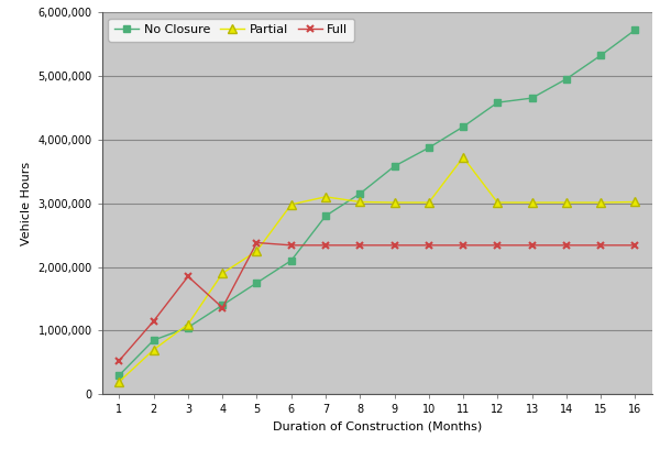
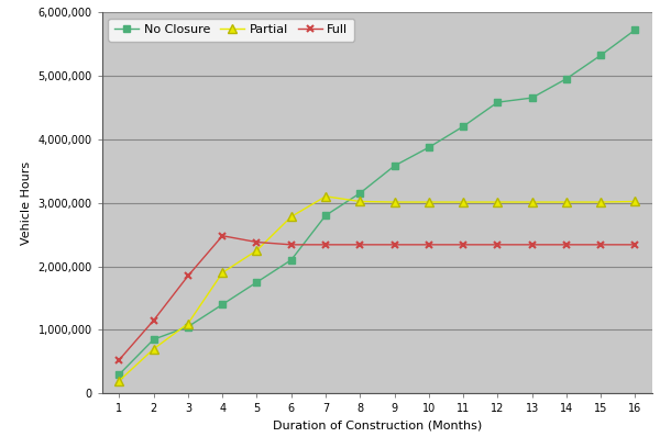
Full/4: 1,360,000 -> 2,480,000
Partial/6: 2,980,000 -> 2,780,000
Partial/11: 3,720,000 -> 3,010,000
